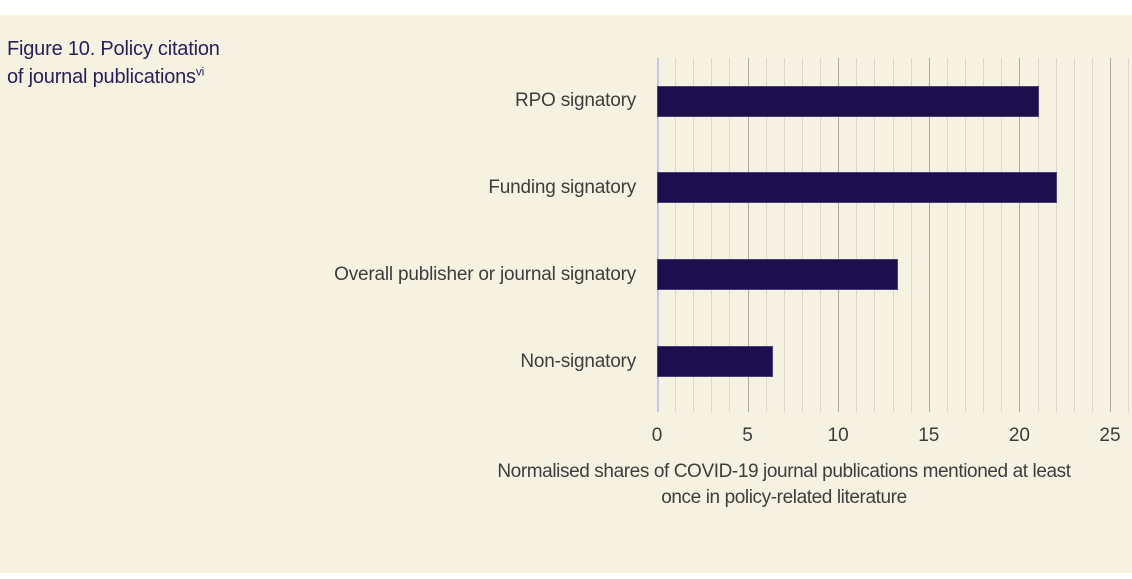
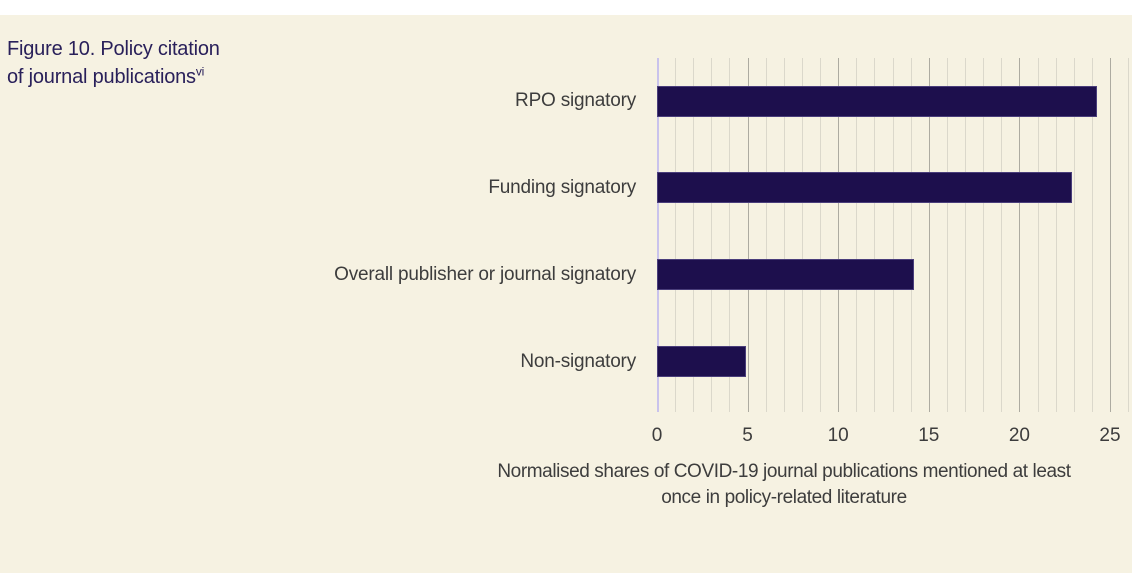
RPO signatory: 21.1 -> 24.3
Funding signatory: 22.1 -> 22.9
Overall publisher or journal signatory: 13.3 -> 14.2
Non-signatory: 6.4 -> 4.9
